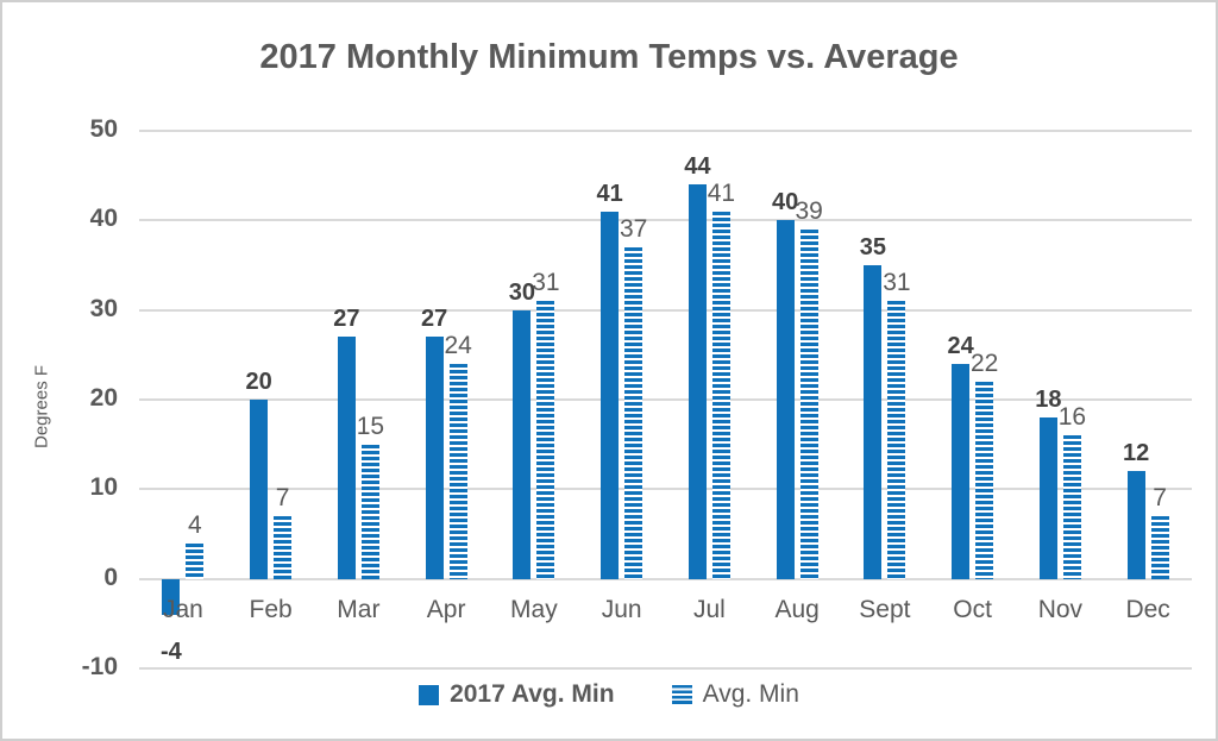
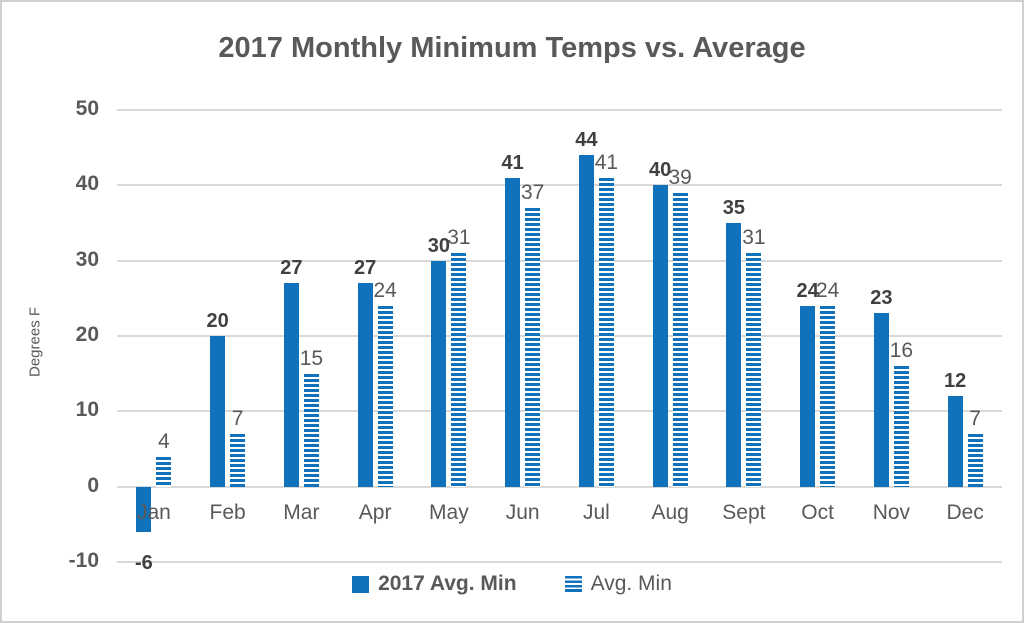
2017 Avg. Min/Jan: -4 -> -6
Avg. Min/Oct: 22 -> 24
2017 Avg. Min/Nov: 18 -> 23
